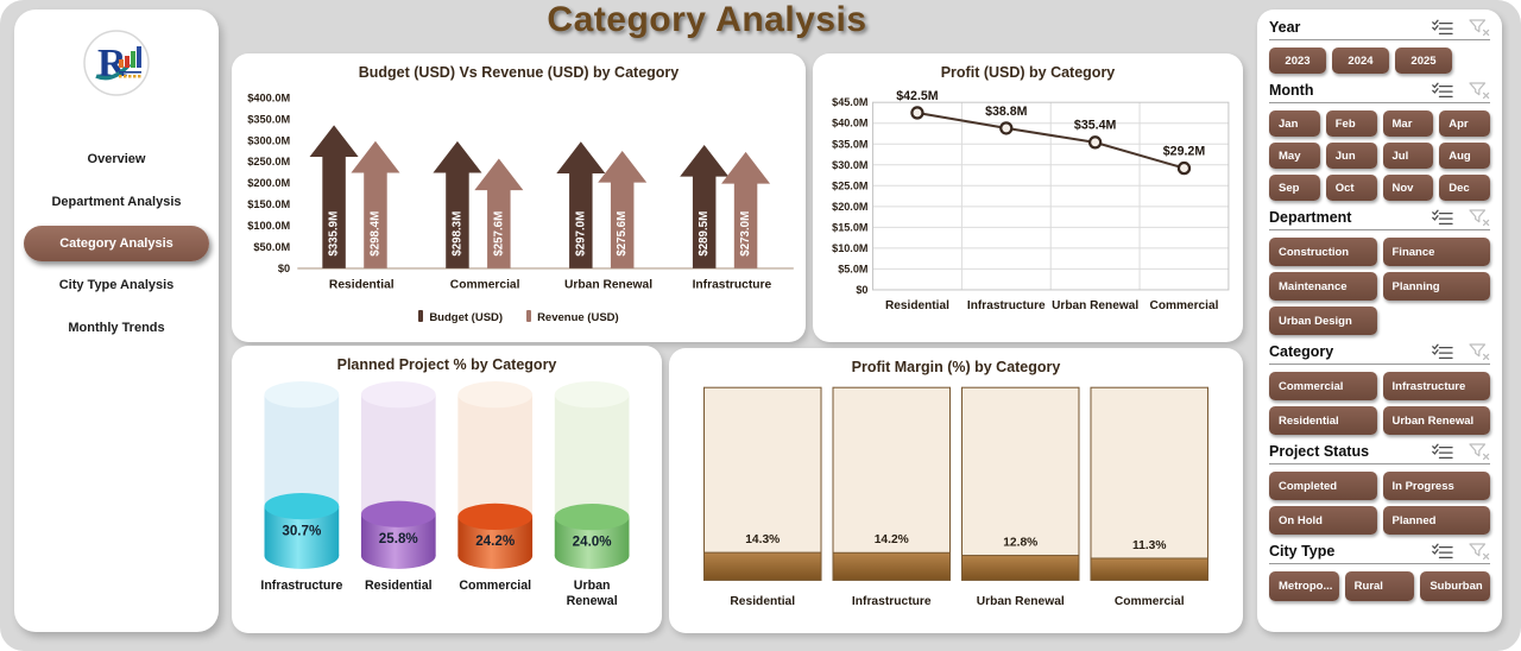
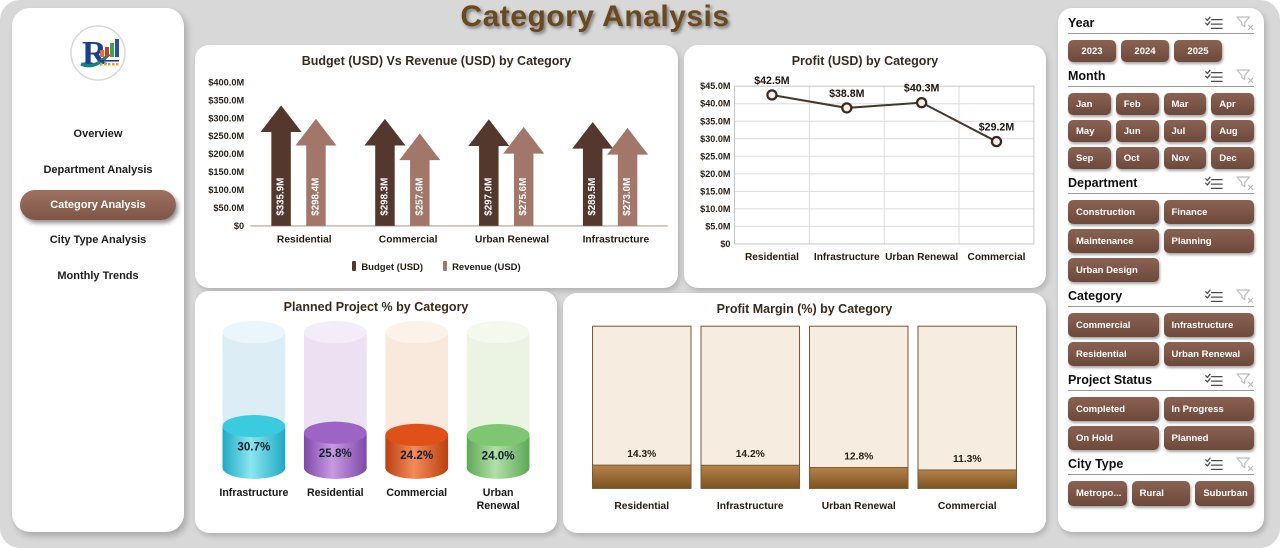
Profit (USD) by Category/Urban Renewal: $35.4M -> $40.3M
